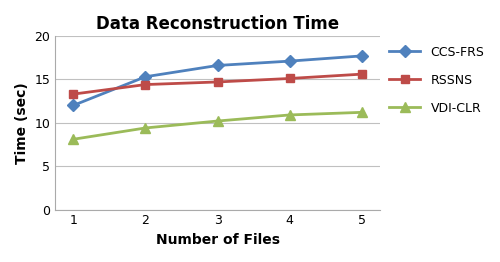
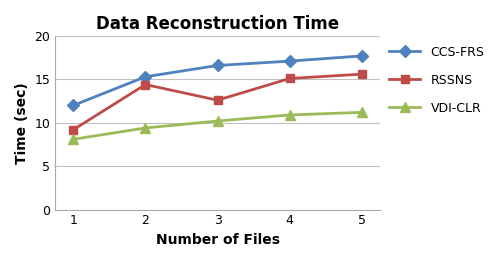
RSSNS/1: 13.3 -> 9.2
RSSNS/3: 14.7 -> 12.6
